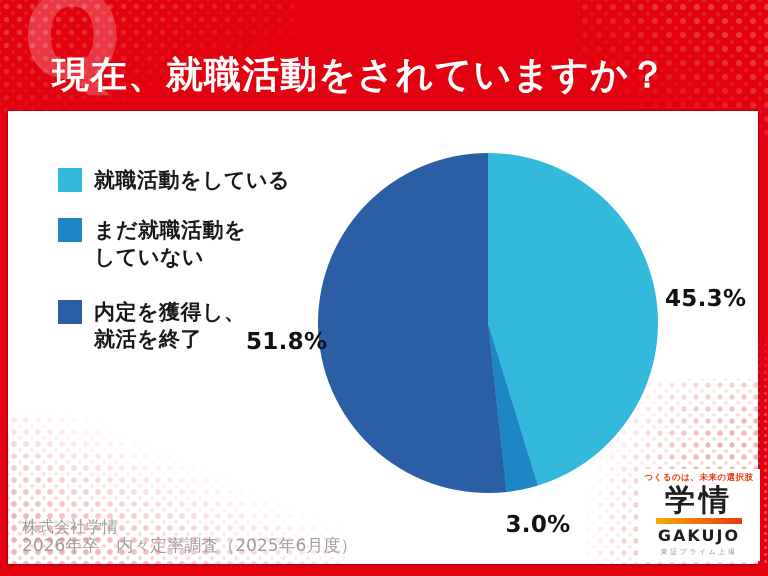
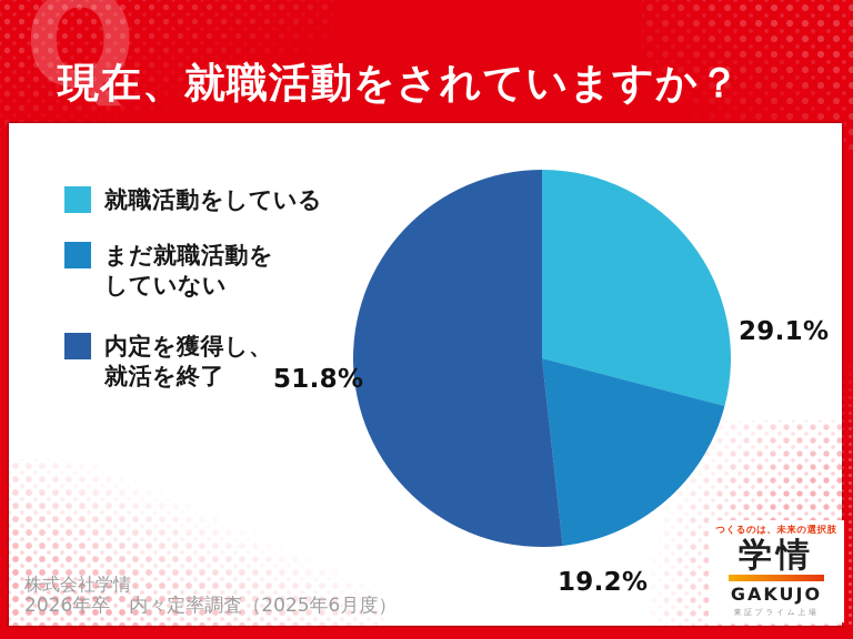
就職活動をしている: 45.3% -> 29.1%
まだ就職活動をしていない: 3.0% -> 19.2%
